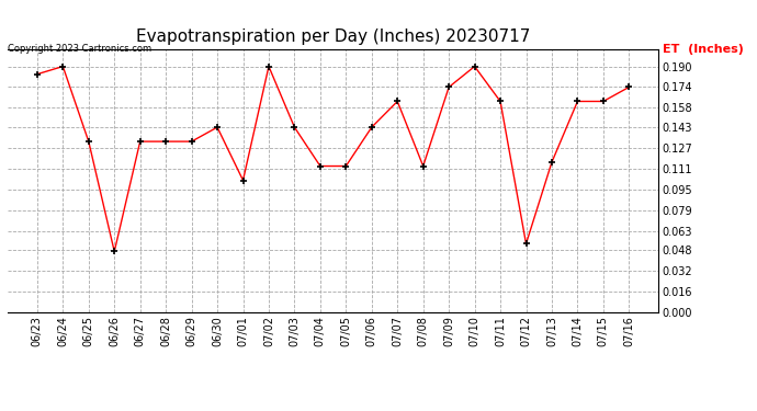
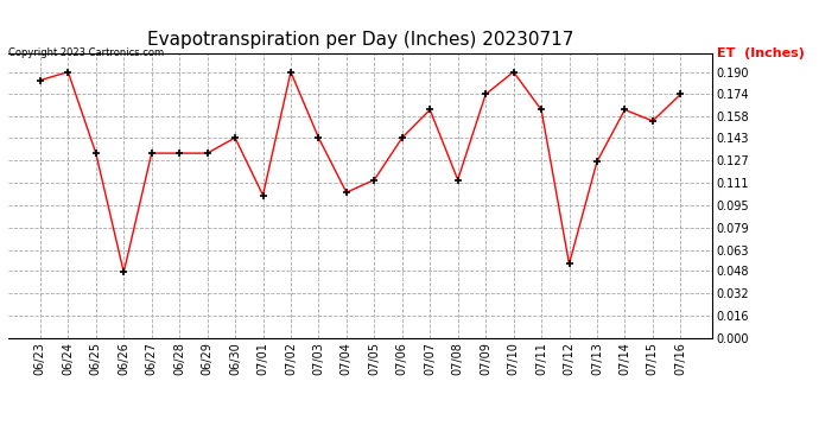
07/04: 0.113 -> 0.104
07/13: 0.116 -> 0.126
07/15: 0.163 -> 0.155
